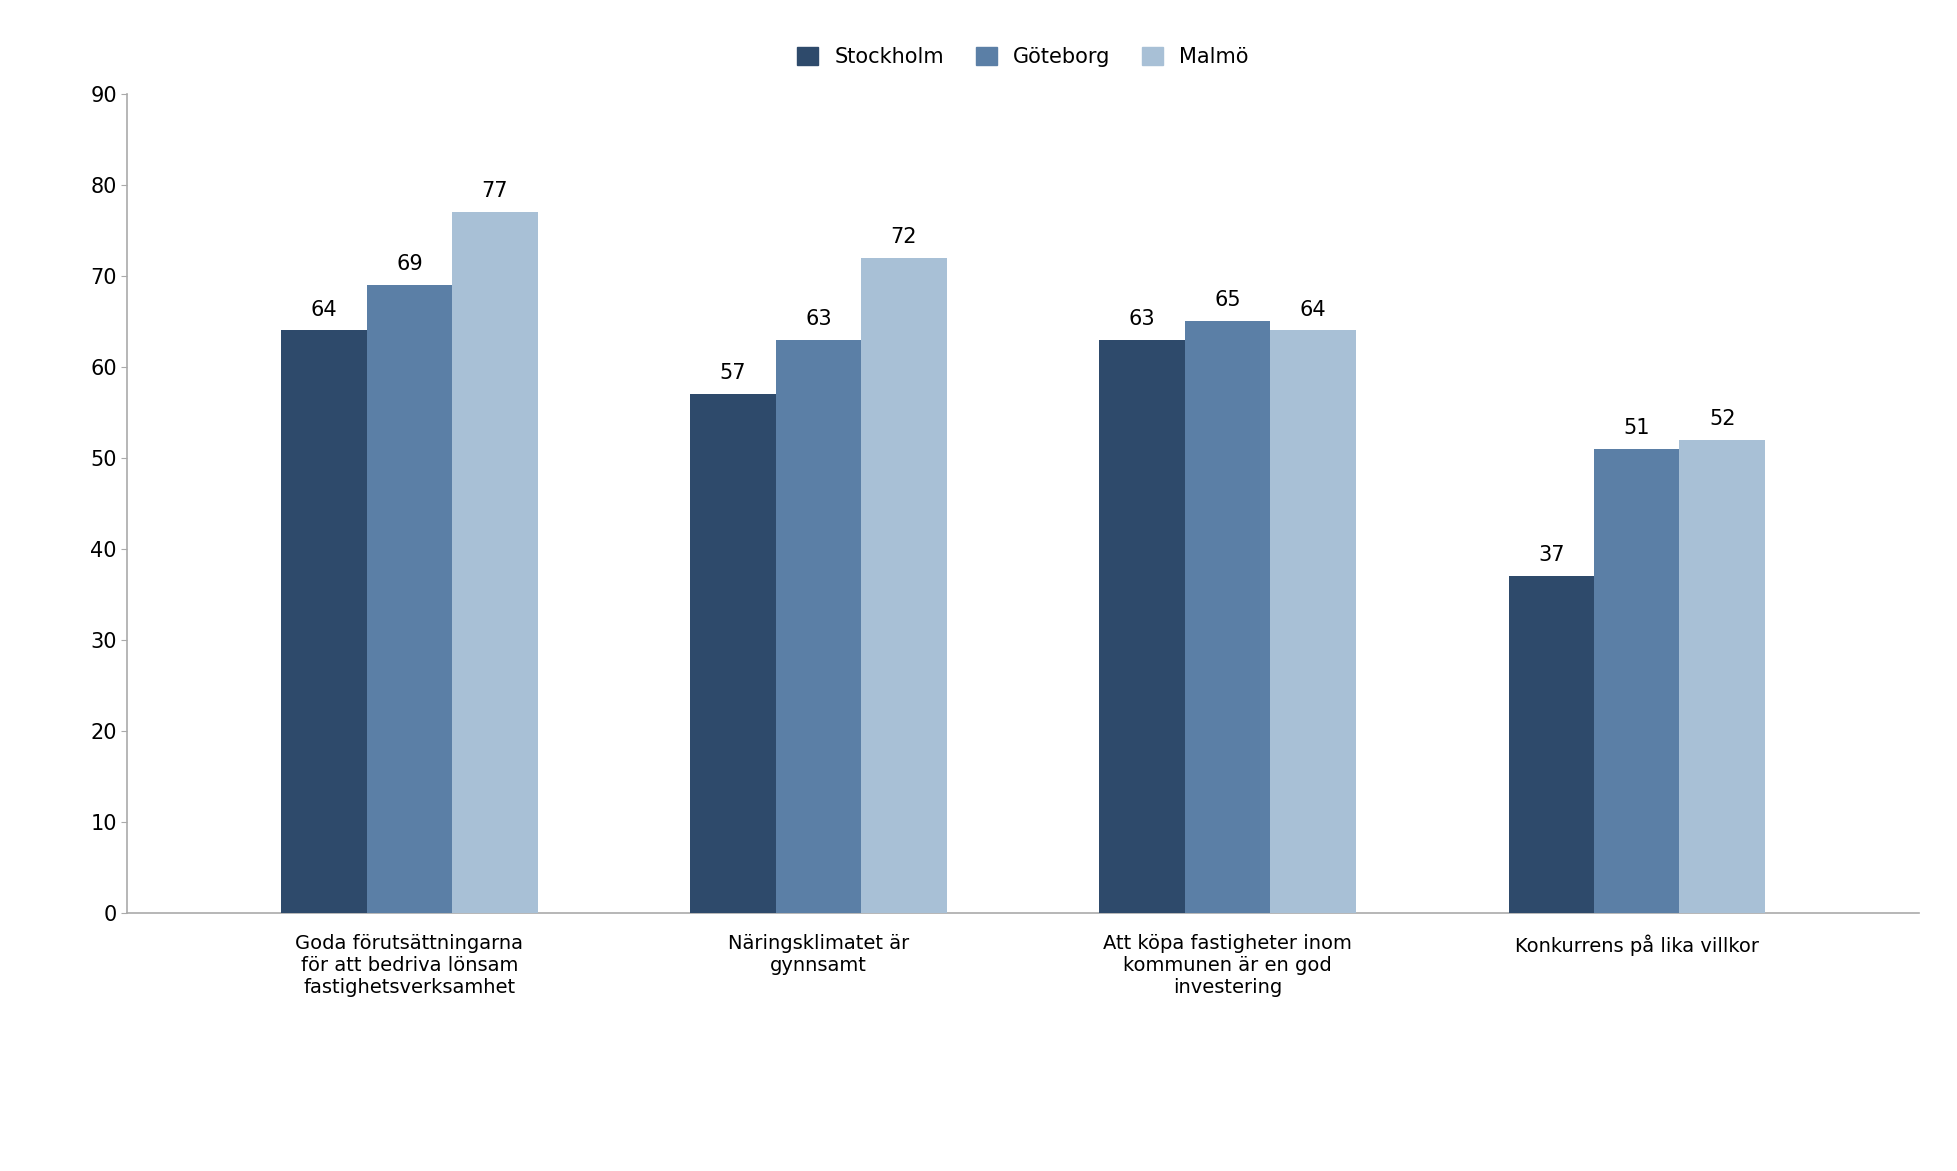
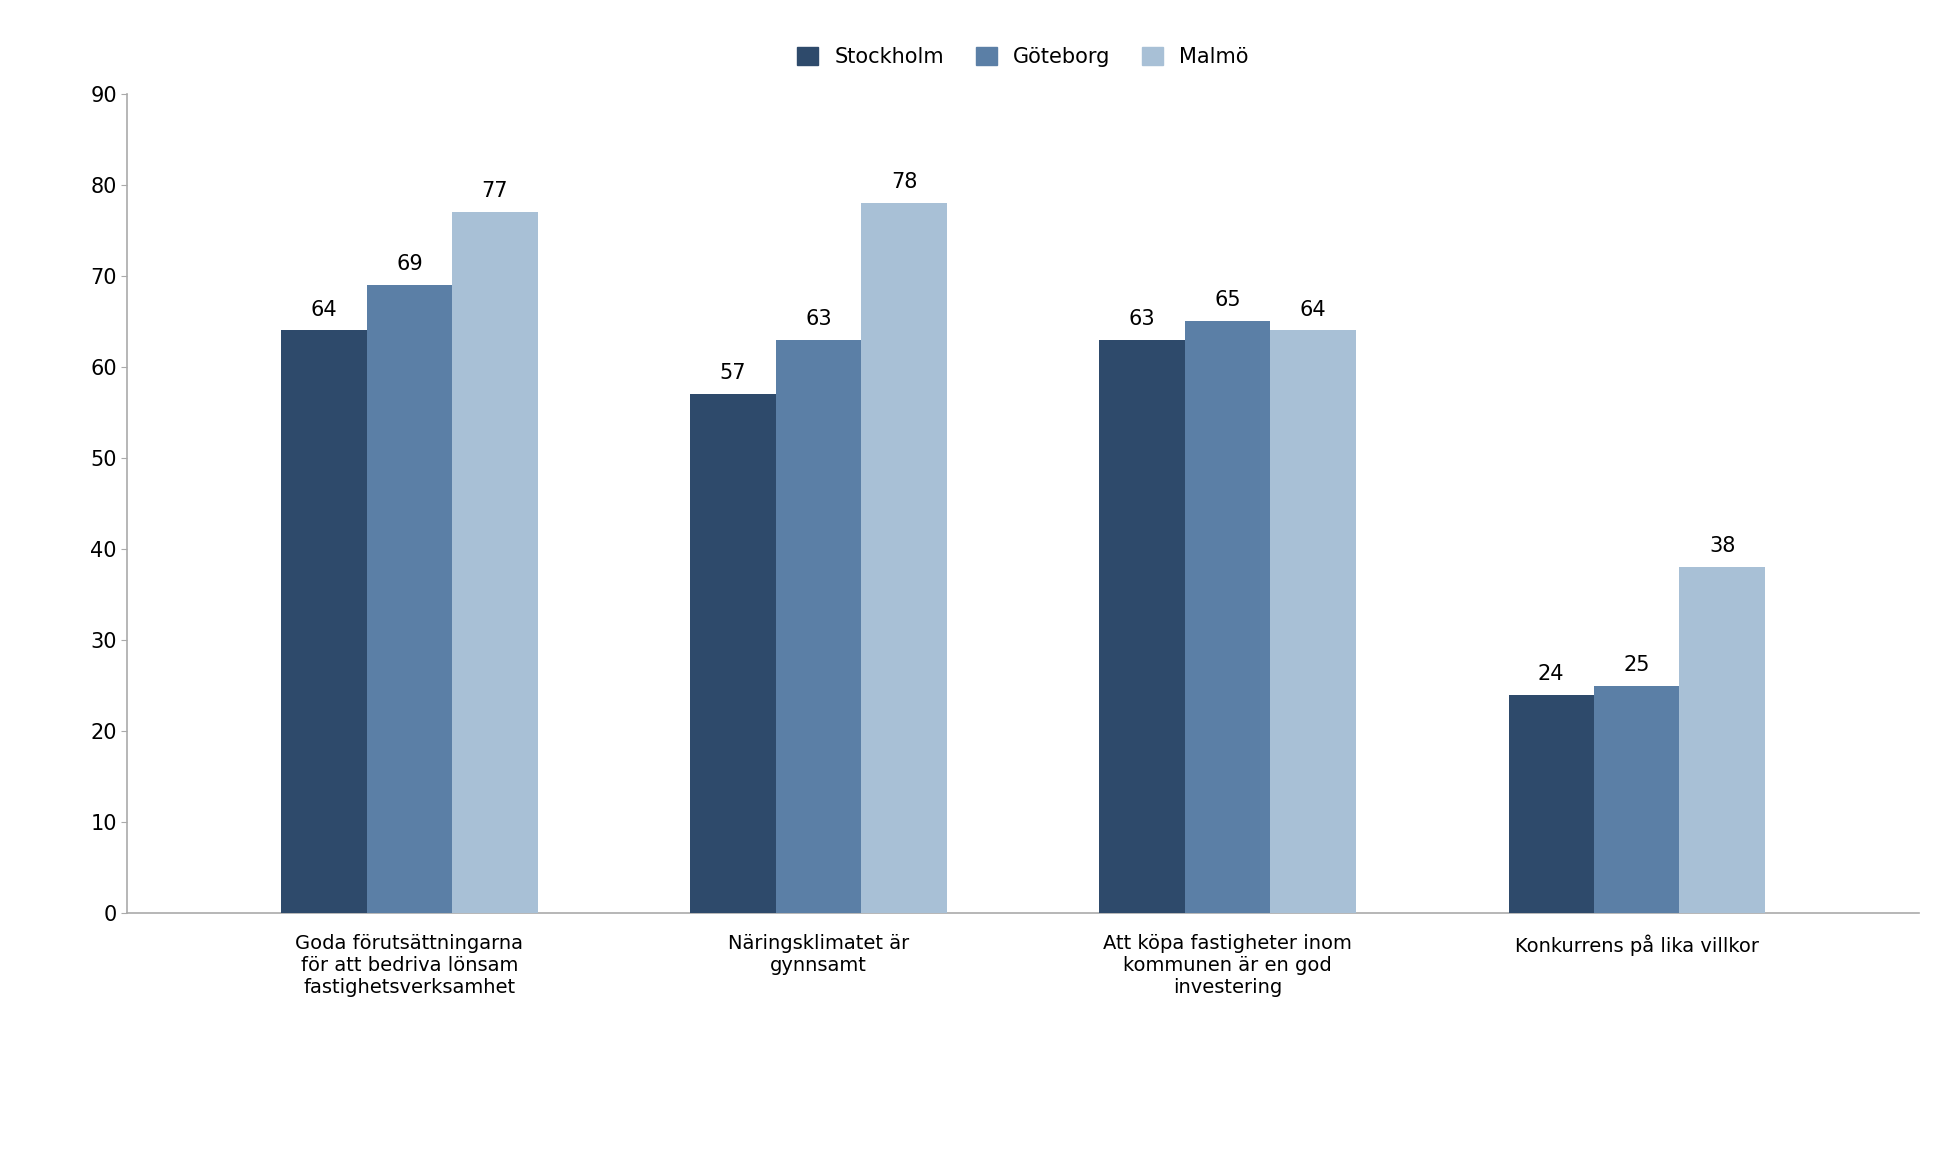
Malmö/Näringsklimatet är gynnsamt: 72 -> 78
Stockholm/Konkurrens på lika villkor: 37 -> 24
Göteborg/Konkurrens på lika villkor: 51 -> 25
Malmö/Konkurrens på lika villkor: 52 -> 38
